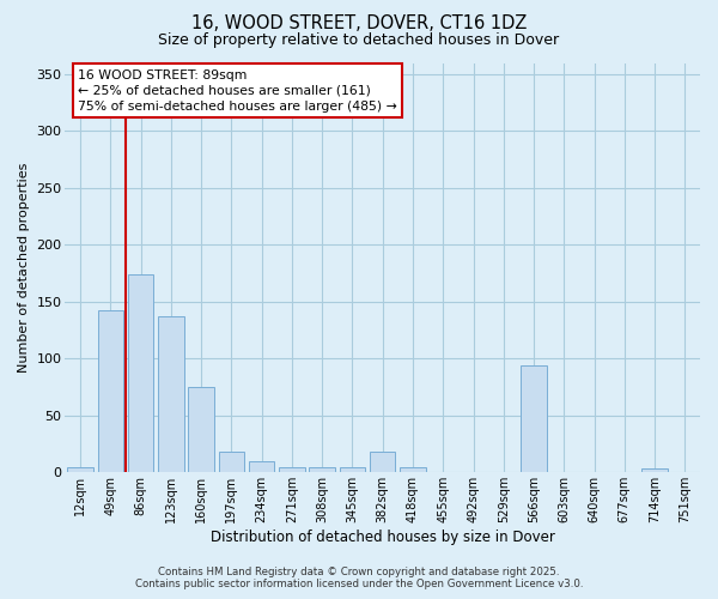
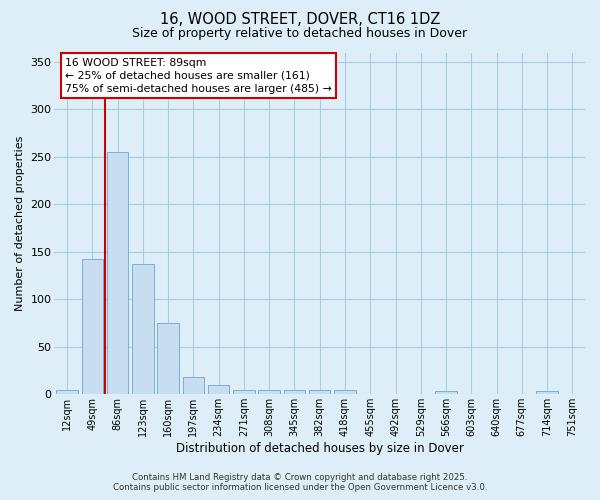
86sqm: 174 -> 255
382sqm: 18 -> 5
566sqm: 94 -> 3
